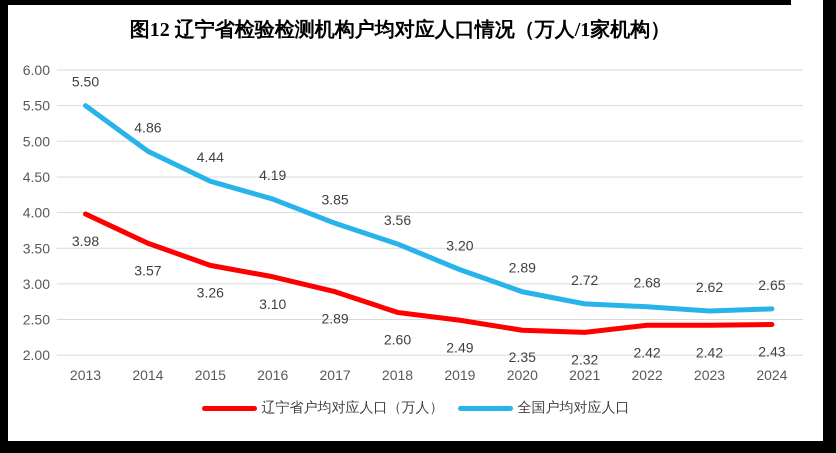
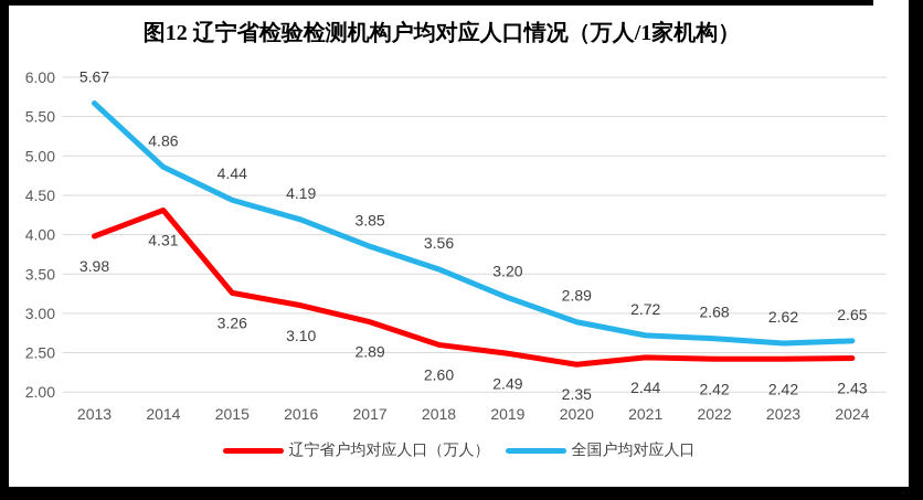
全国户均对应人口/2013: 5.50 -> 5.67
辽宁省户均对应人口（万人）/2014: 3.57 -> 4.31
辽宁省户均对应人口（万人）/2021: 2.32 -> 2.44
